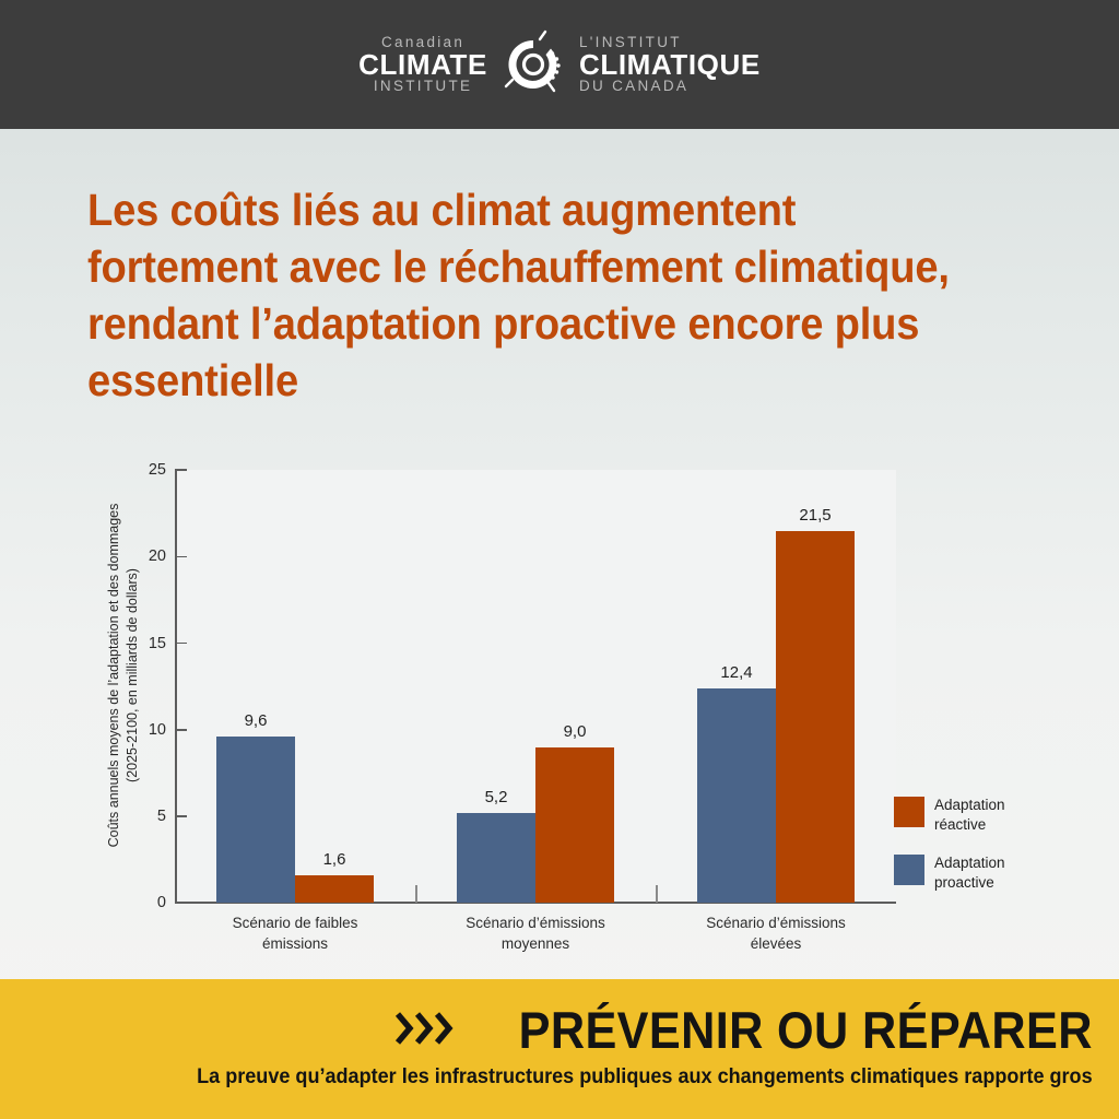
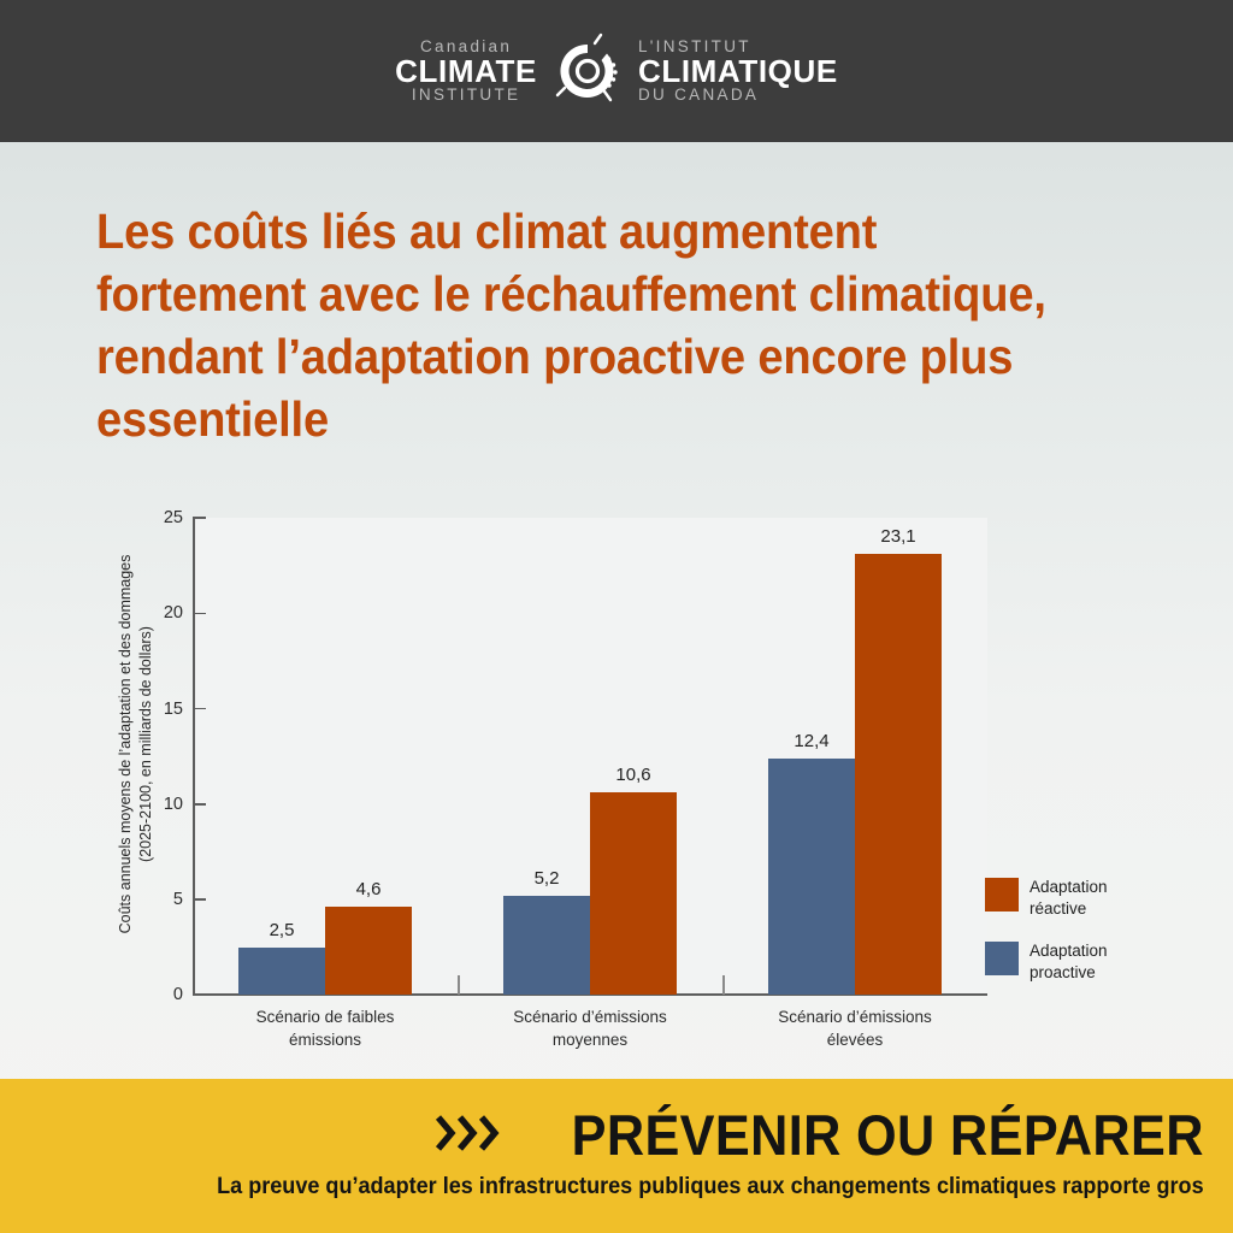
Adaptation proactive/Scénario de faibles émissions: 9,6 -> 2,5
Adaptation réactive/Scénario de faibles émissions: 1,6 -> 4,6
Adaptation réactive/Scénario d’émissions moyennes: 9,0 -> 10,6
Adaptation réactive/Scénario d’émissions élevées: 21,5 -> 23,1
